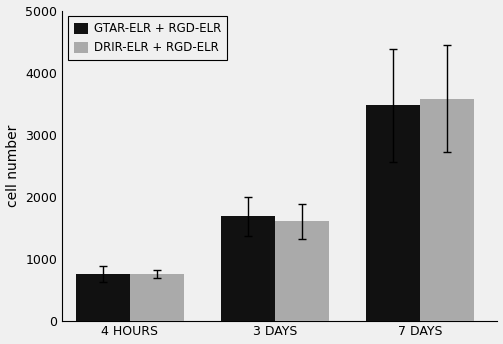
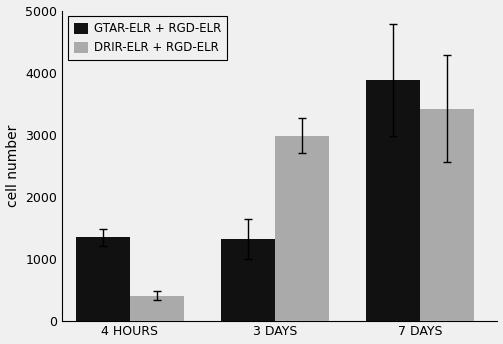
GTAR-ELR + RGD-ELR/4 HOURS: 750 -> 1340
DRIR-ELR + RGD-ELR/4 HOURS: 750 -> 400
GTAR-ELR + RGD-ELR/3 DAYS: 1680 -> 1320
DRIR-ELR + RGD-ELR/3 DAYS: 1600 -> 2980
GTAR-ELR + RGD-ELR/7 DAYS: 3470 -> 3880
DRIR-ELR + RGD-ELR/7 DAYS: 3580 -> 3420
